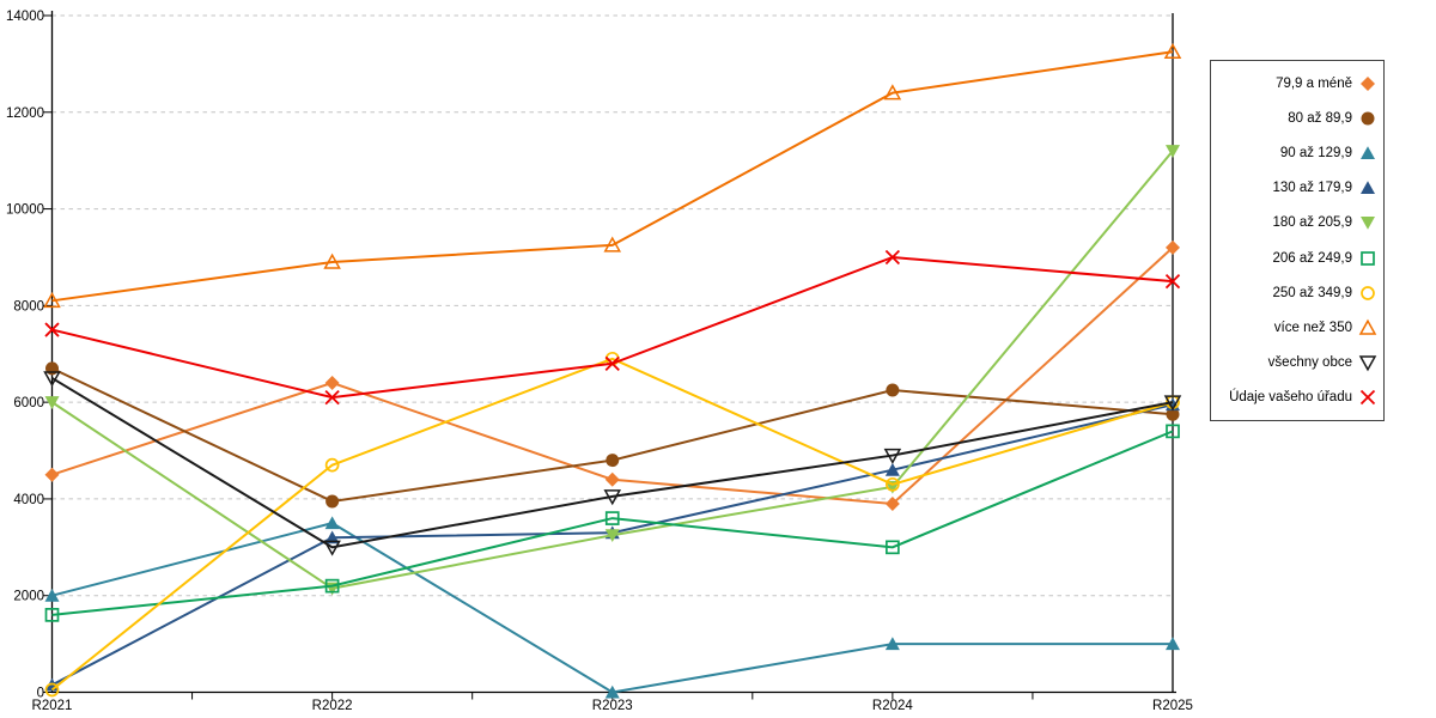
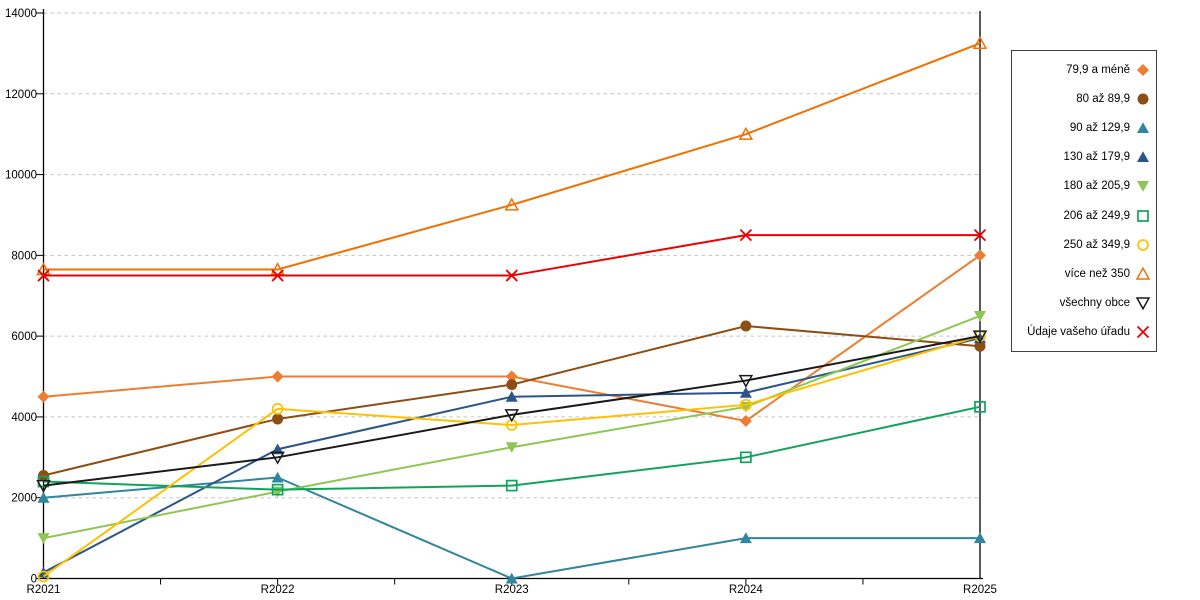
80 až 89,9/R2021: 6700 -> 2600
180 až 205,9/R2021: 6000 -> 1000
206 až 249,9/R2021: 1600 -> 2400
více než 350/R2021: 8100 -> 7600
všechny obce/R2021: 6500 -> 2300
79,9 a méně/R2022: 6400 -> 5000
90 až 129,9/R2022: 3500 -> 2500
250 až 349,9/R2022: 4700 -> 4200
více než 350/R2022: 8900 -> 7600
Údaje vašeho úřadu/R2022: 6100 -> 7500
79,9 a méně/R2023: 4400 -> 5000
130 až 179,9/R2023: 3300 -> 4500
206 až 249,9/R2023: 3600 -> 2300
250 až 349,9/R2023: 6900 -> 3800
Údaje vašeho úřadu/R2023: 6800 -> 7500
více než 350/R2024: 12400 -> 11000
Údaje vašeho úřadu/R2024: 9000 -> 8500
79,9 a méně/R2025: 9200 -> 8000
180 až 205,9/R2025: 11200 -> 6500
206 až 249,9/R2025: 5400 -> 4200
